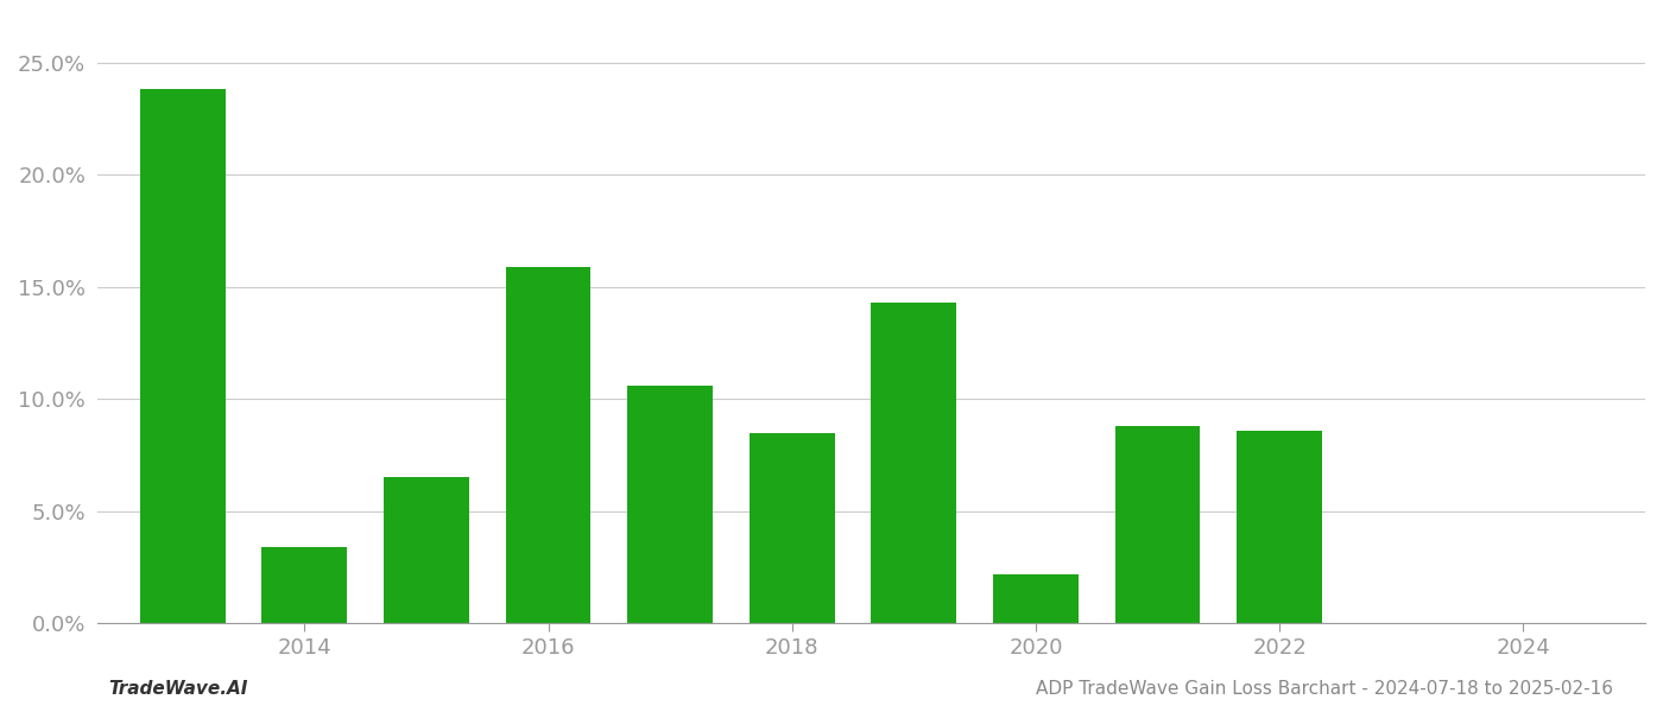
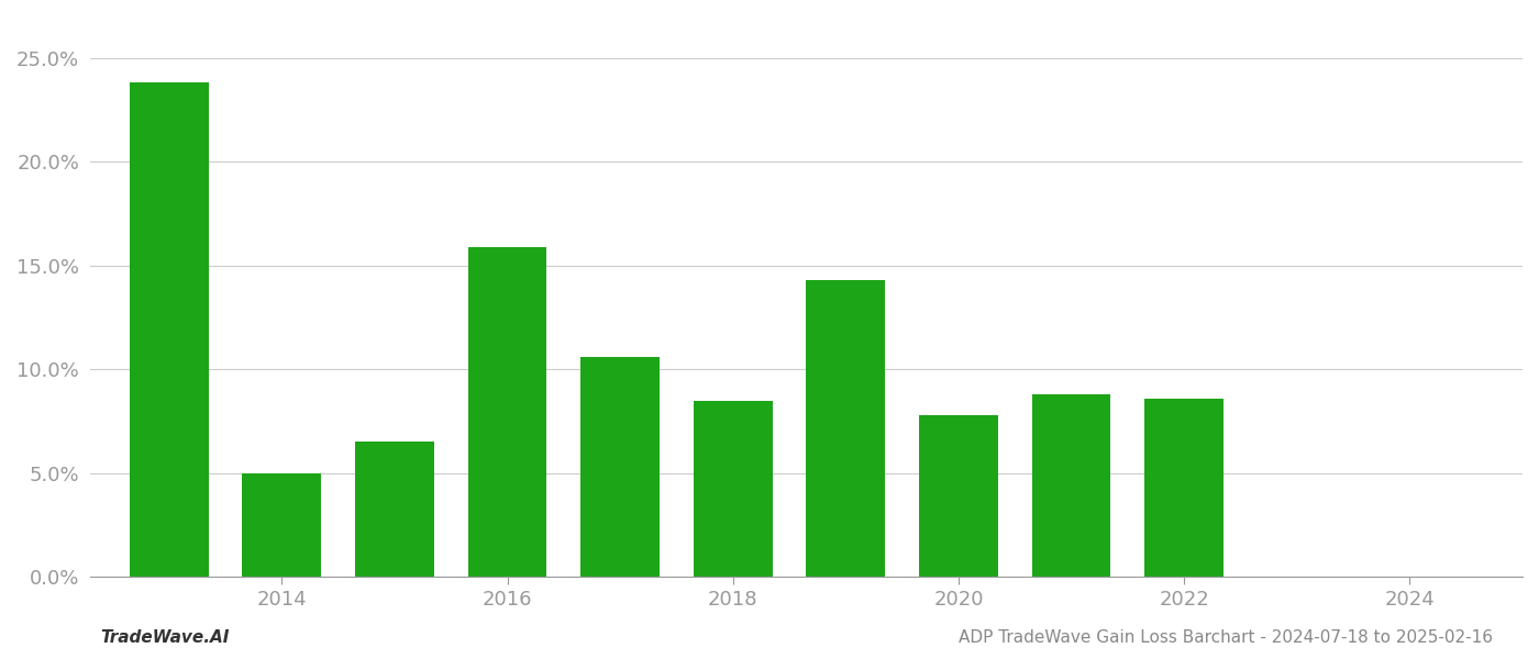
2014: 3.4% -> 5.0%
2020: 2.2% -> 7.8%
